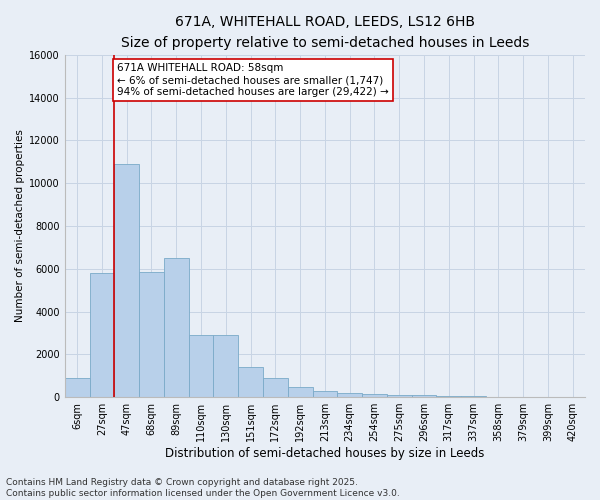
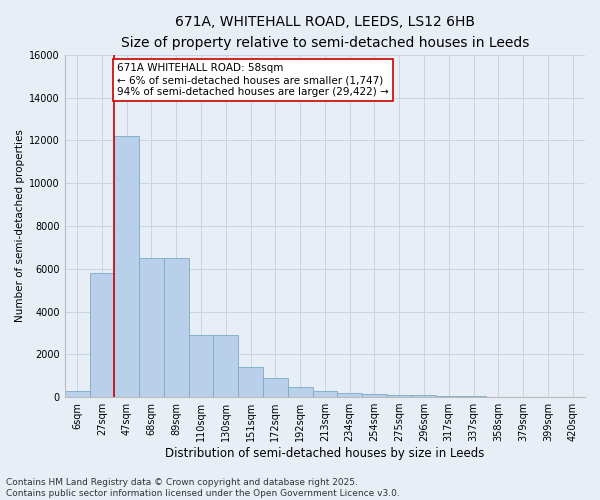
6sqm: 900 -> 300
47sqm: 10900 -> 12200
68sqm: 5850 -> 6500
